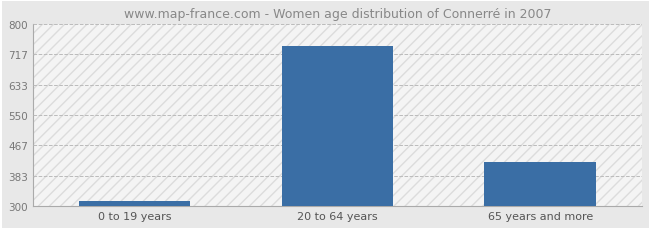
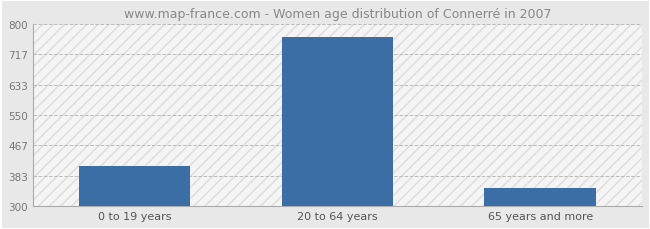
0 to 19 years: 313 -> 410
20 to 64 years: 740 -> 765
65 years and more: 420 -> 350
